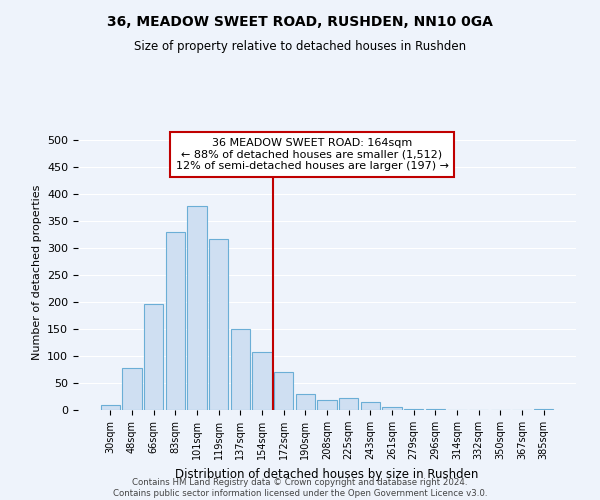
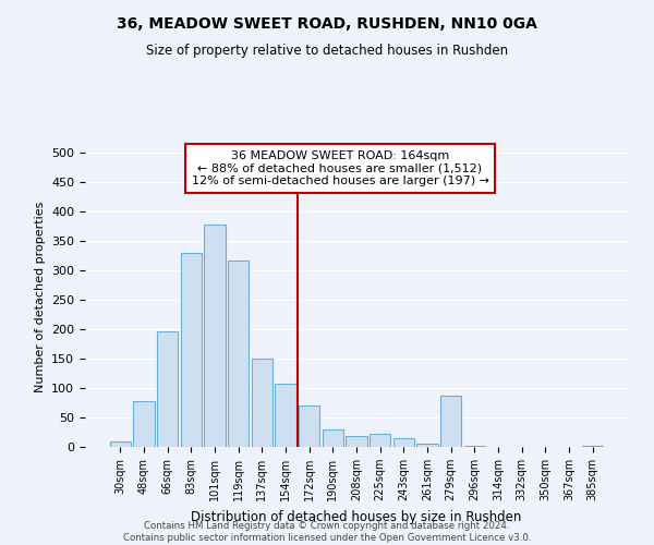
279sqm: 2 -> 88
